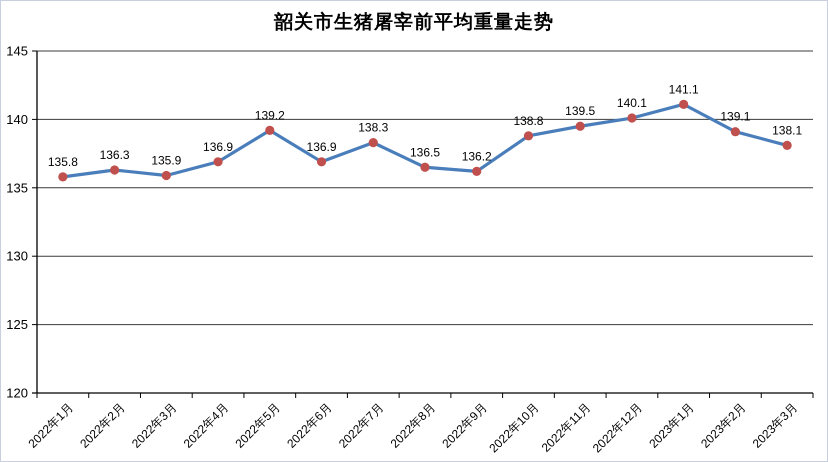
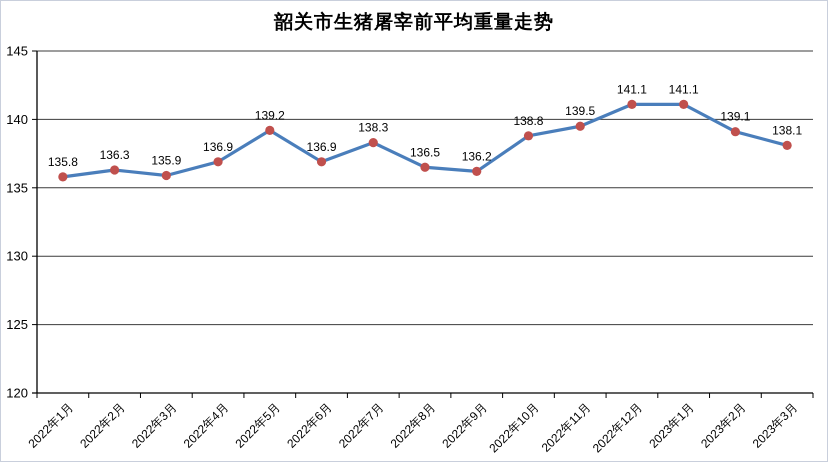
2022年12月: 140.1 -> 141.1
